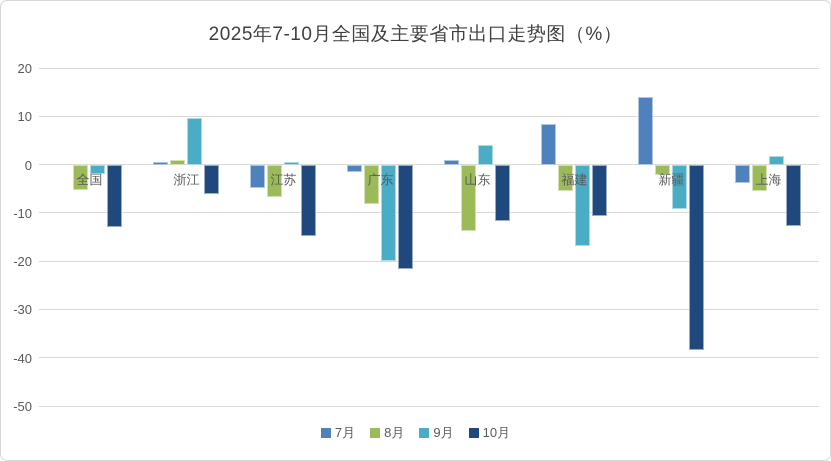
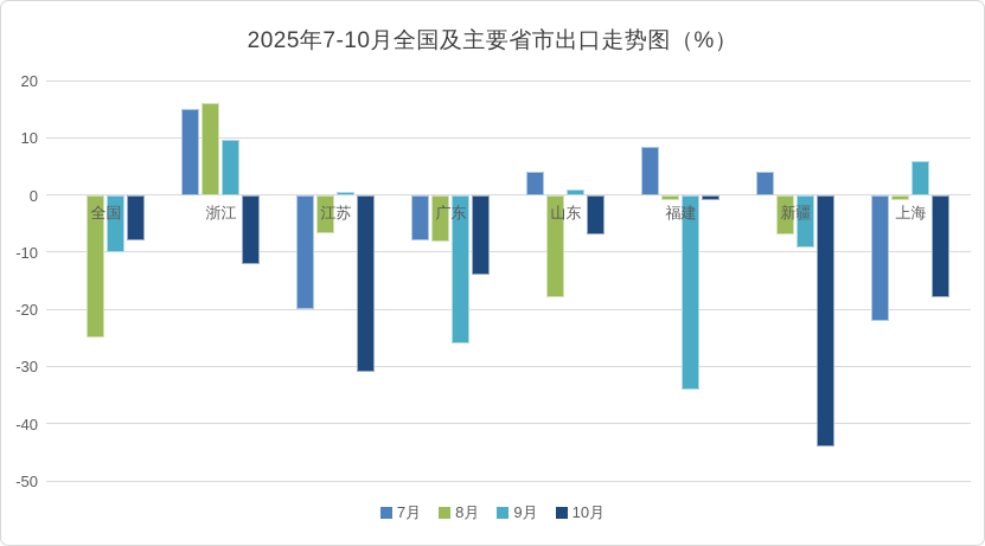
8月/全国: -5 -> -25
9月/全国: -2 -> -10
10月/全国: -13 -> -8
7月/浙江: 1 -> 15
8月/浙江: 1 -> 16
10月/浙江: -6 -> -12
7月/江苏: -5 -> -20
10月/江苏: -15 -> -31
7月/广东: -2 -> -8
9月/广东: -20 -> -26
10月/广东: -22 -> -14
7月/山东: 1 -> 4
8月/山东: -14 -> -18
9月/山东: 4 -> 1
10月/山东: -12 -> -7
8月/福建: -5 -> -1
9月/福建: -17 -> -34
10月/福建: -11 -> -1
7月/新疆: 14 -> 4
8月/新疆: -2 -> -7
10月/新疆: -38 -> -44
7月/上海: -4 -> -22
8月/上海: -5 -> -1
9月/上海: 2 -> 6
10月/上海: -13 -> -18
